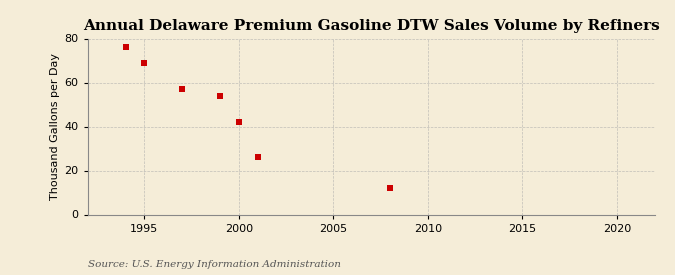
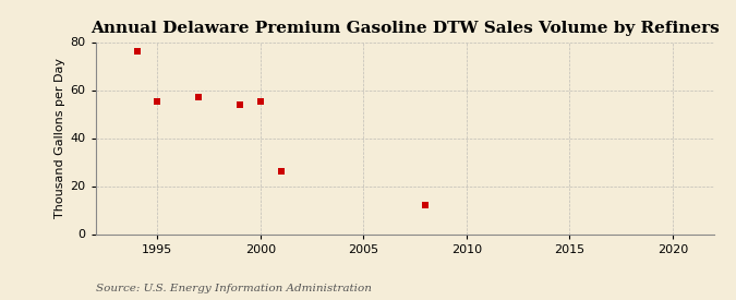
1995: 69 -> 55
2000: 42 -> 55
